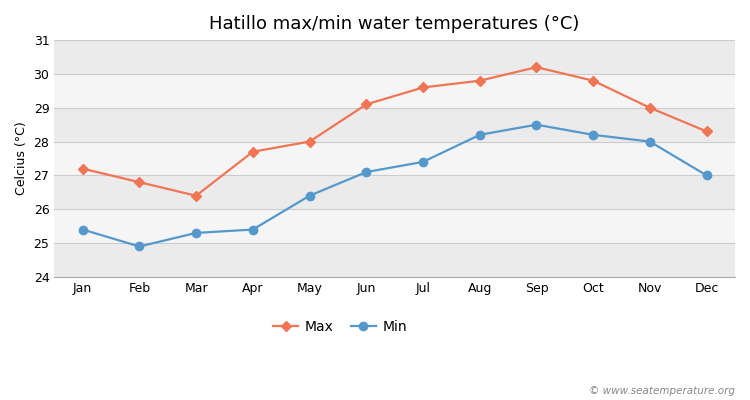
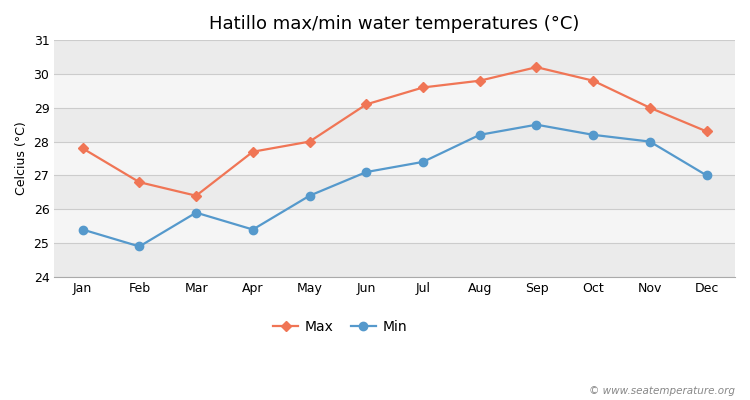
Max/Jan: 27.2 -> 27.8
Min/Mar: 25.3 -> 25.9
